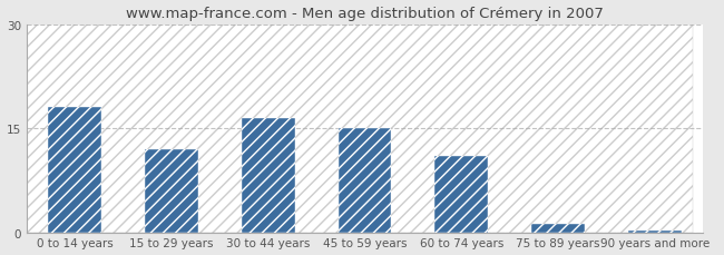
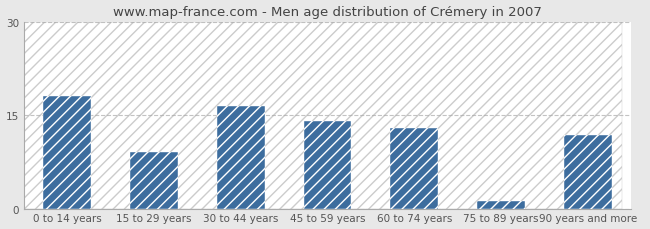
15 to 29 years: 12.0 -> 9.0
45 to 59 years: 15.0 -> 14.0
60 to 74 years: 11.0 -> 13.0
90 years and more: 0.3 -> 11.8
